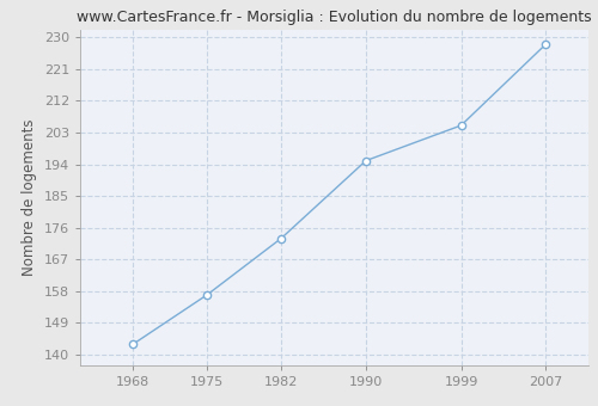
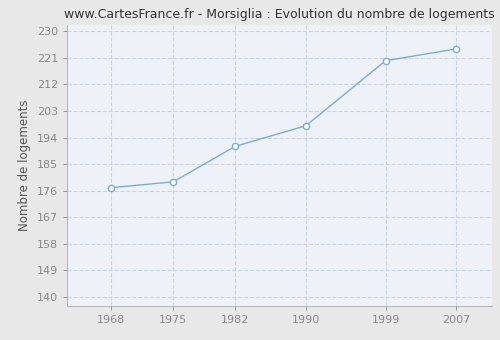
1968: 143 -> 177
1975: 157 -> 179
1982: 173 -> 191
1990: 195 -> 198
1999: 205 -> 220
2007: 228 -> 224
